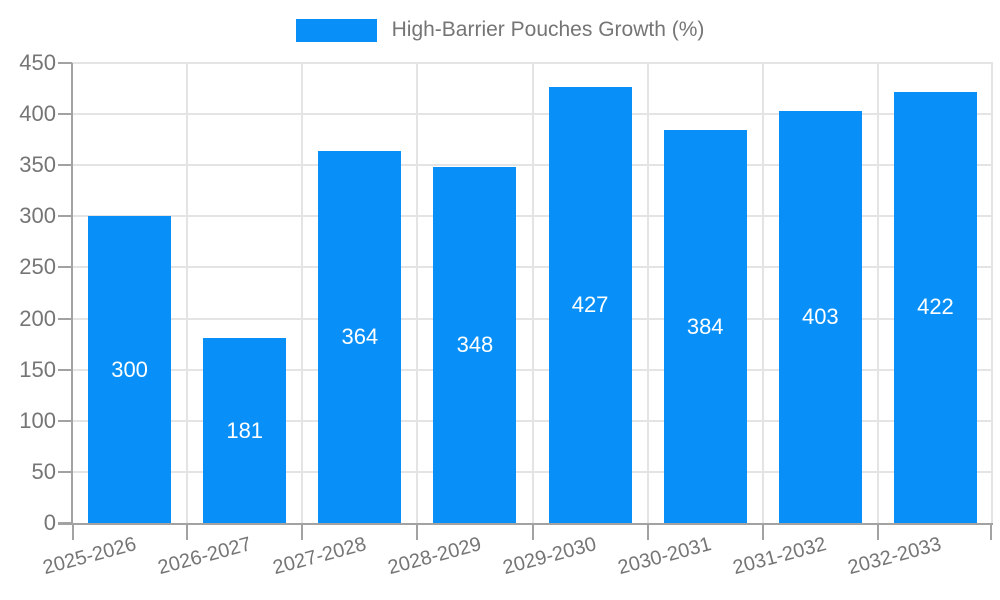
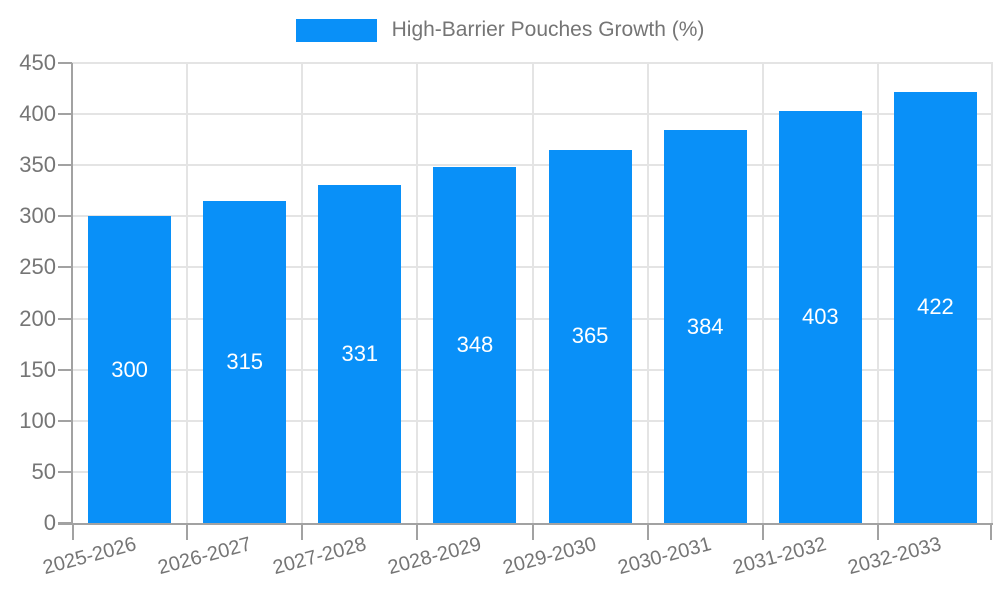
2026-2027: 181 -> 315
2027-2028: 364 -> 331
2029-2030: 427 -> 365
